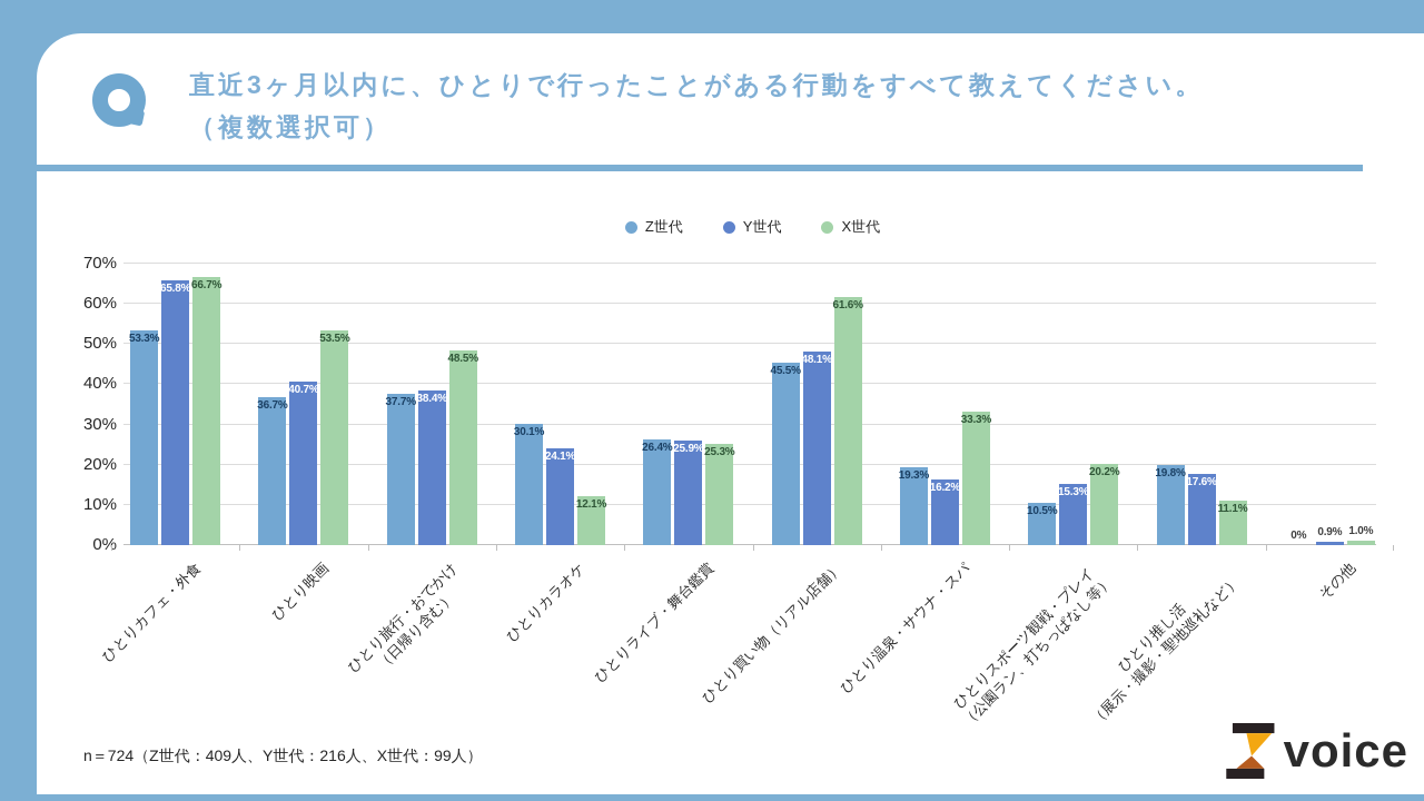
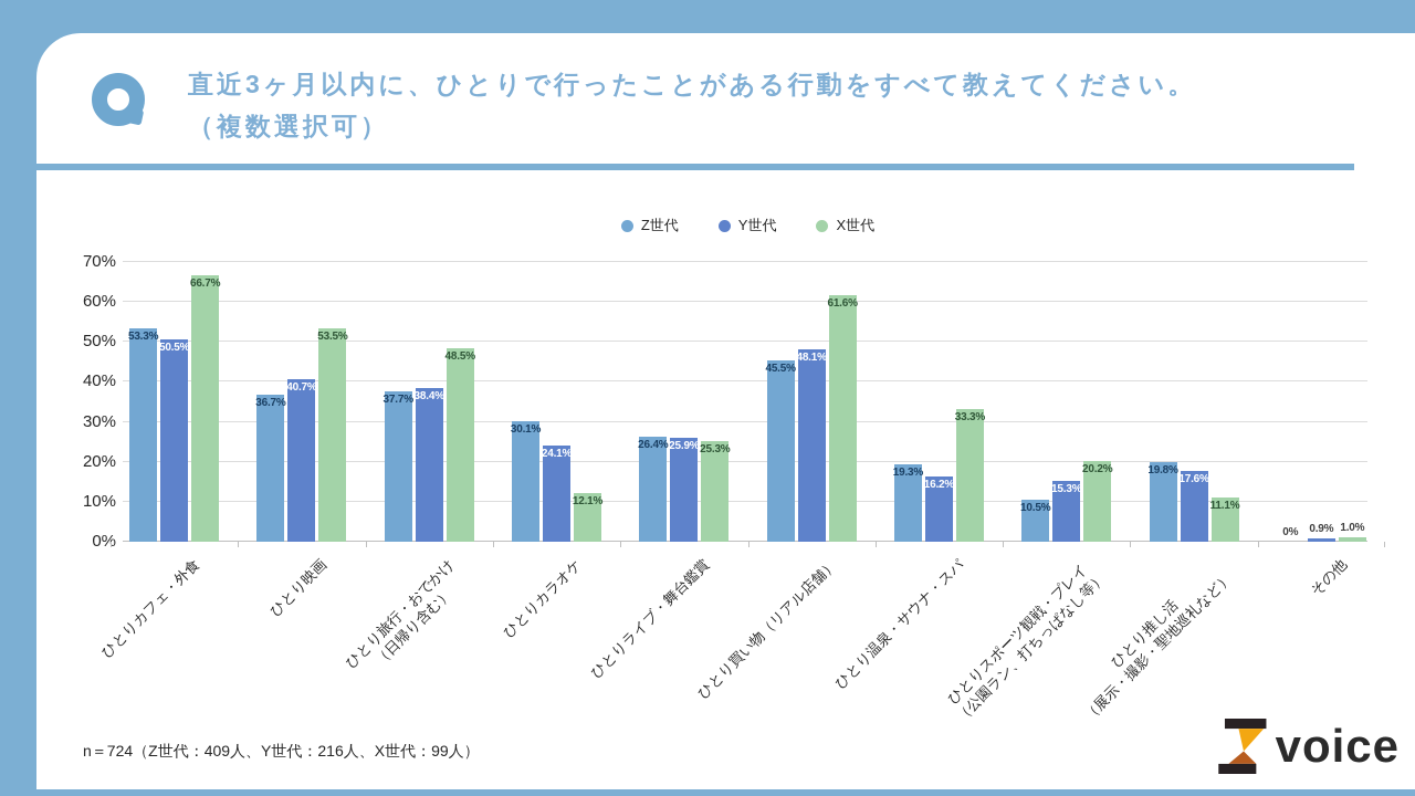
Y世代/ひとりカフェ・外食: 65.8% -> 50.5%
